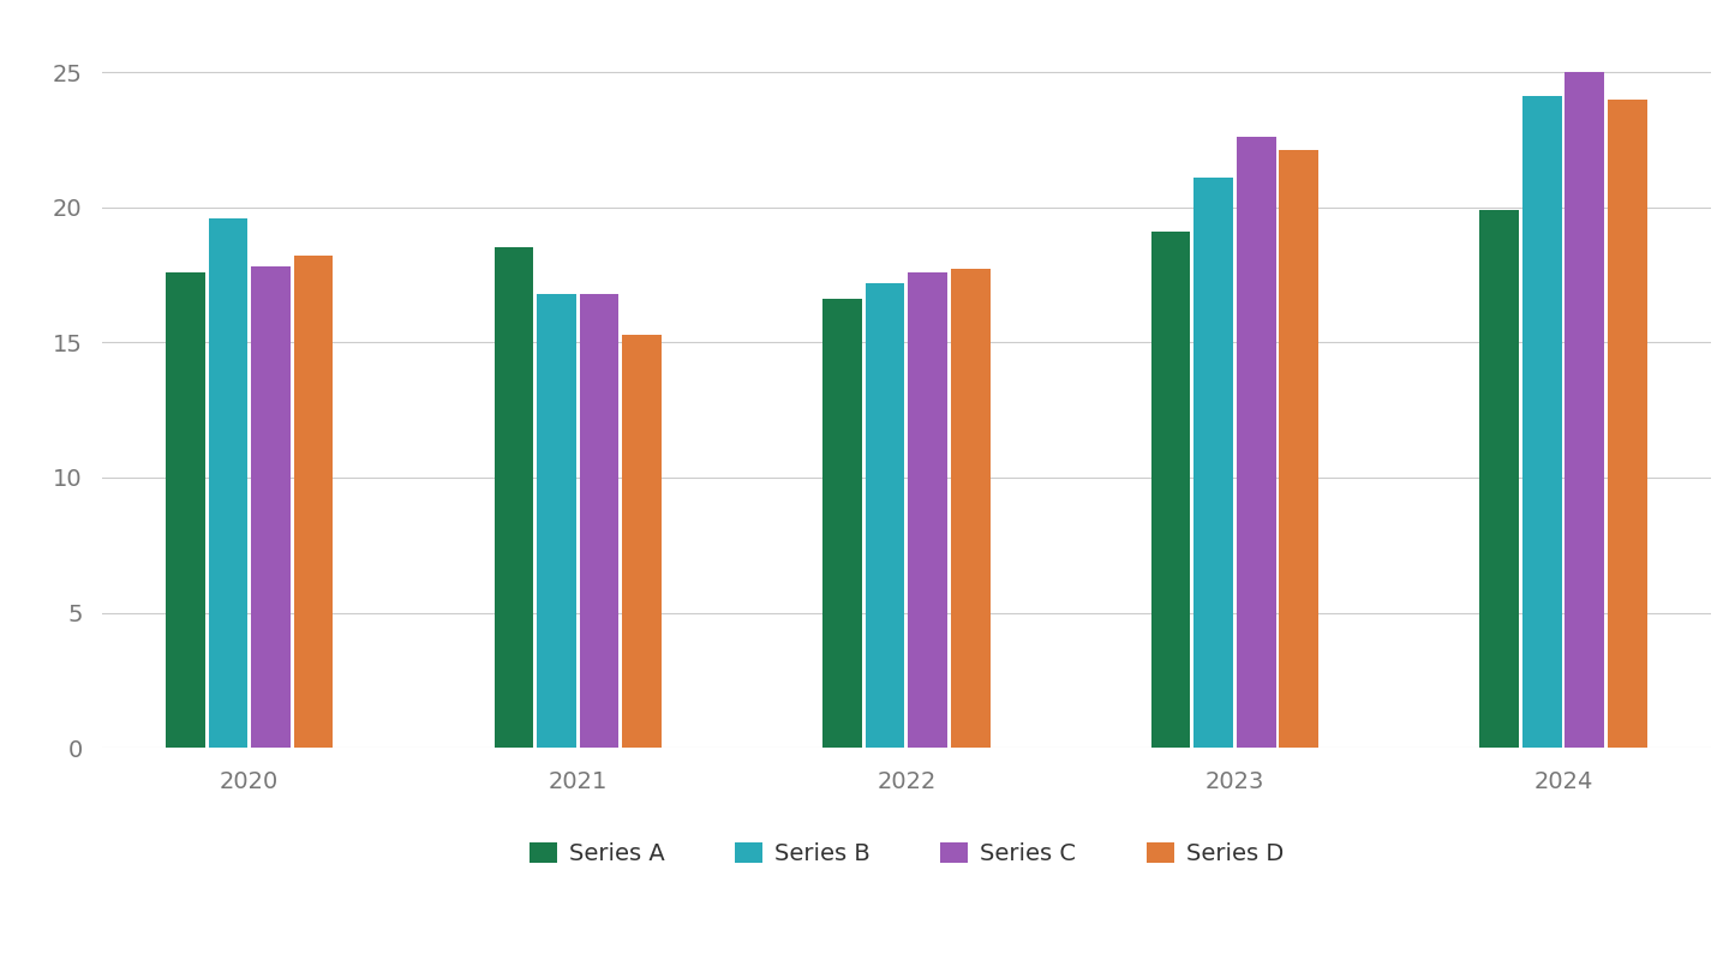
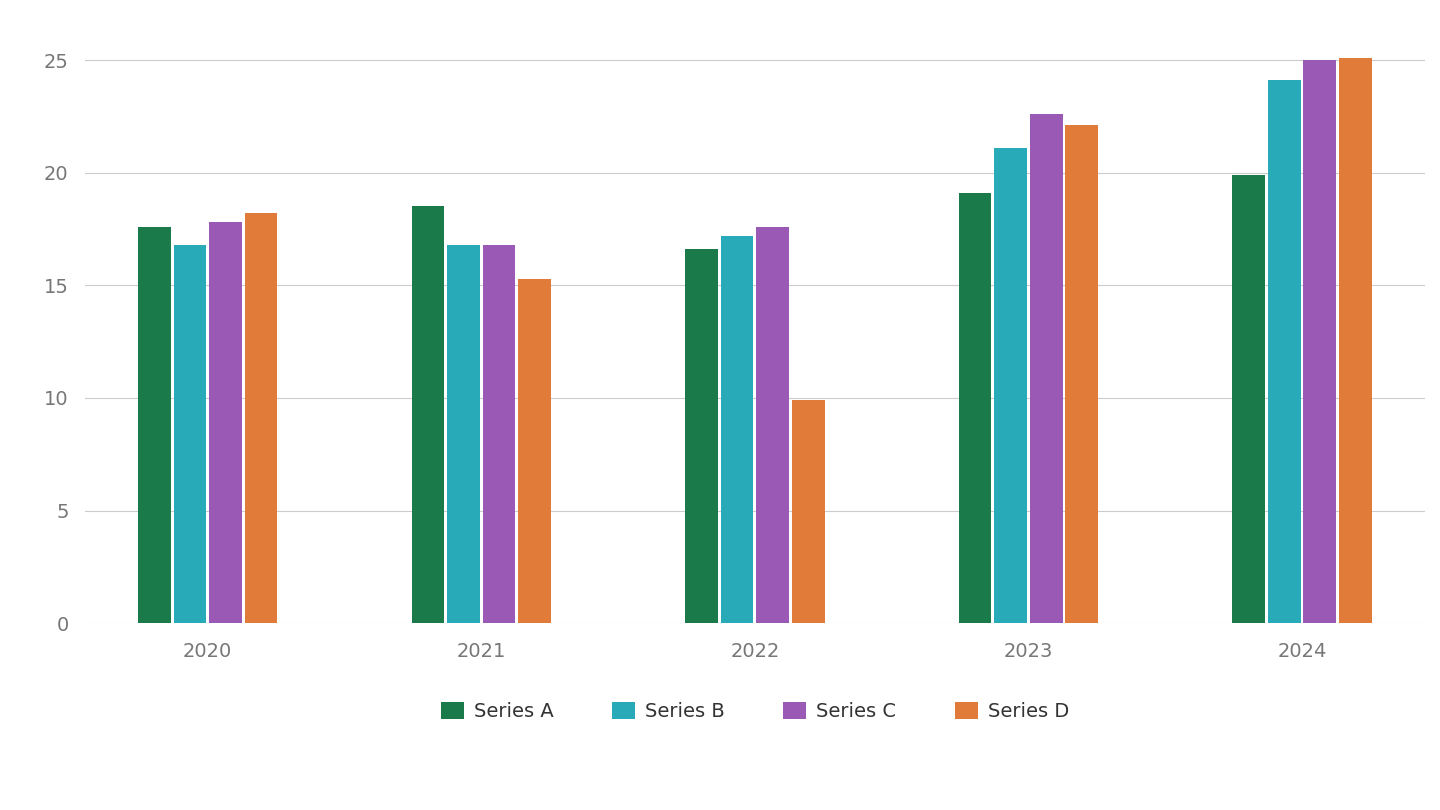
Series B/2020: 19.6 -> 16.8
Series D/2022: 17.7 -> 9.9
Series D/2024: 24.0 -> 25.1
